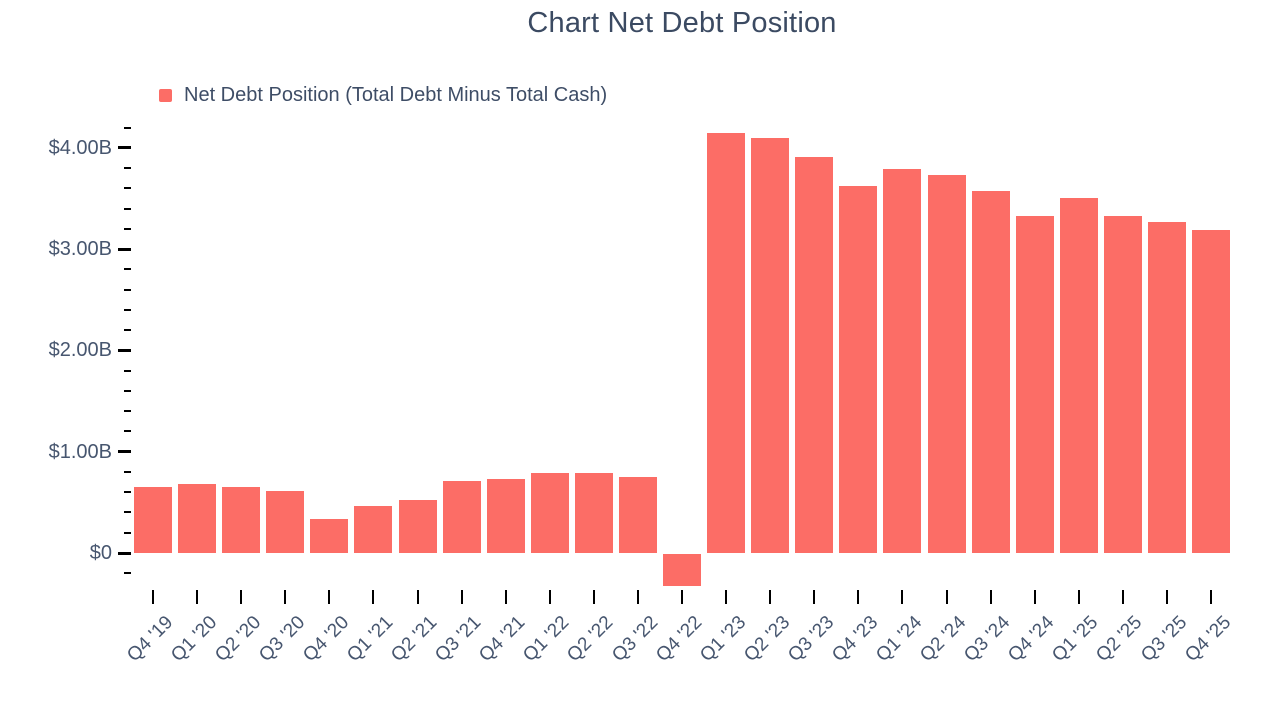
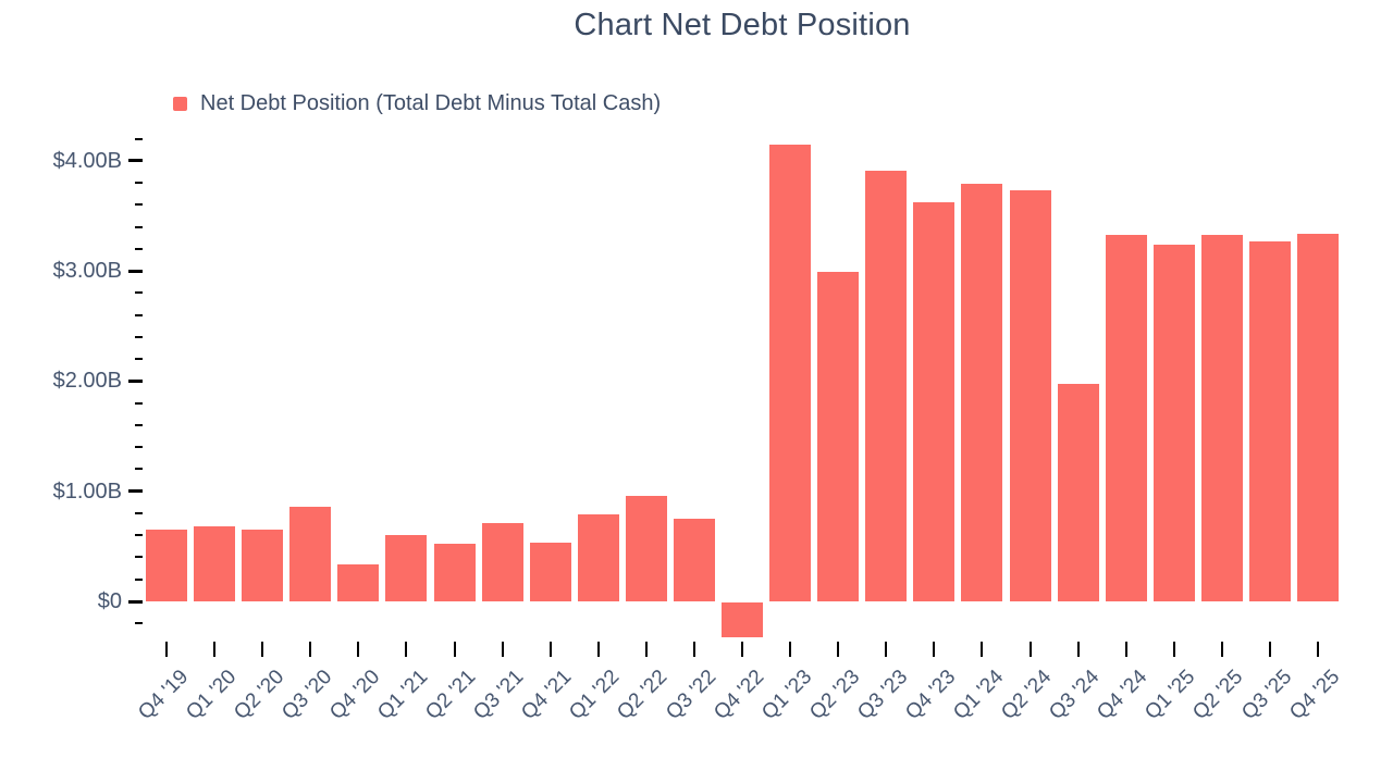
Q3 '20: $0.61B -> $0.86B
Q1 '21: $0.46B -> $0.60B
Q4 '21: $0.73B -> $0.53B
Q2 '22: $0.79B -> $0.96B
Q2 '23: $4.10B -> $2.99B
Q3 '24: $3.57B -> $1.97B
Q1 '25: $3.50B -> $3.24B
Q4 '25: $3.19B -> $3.34B
